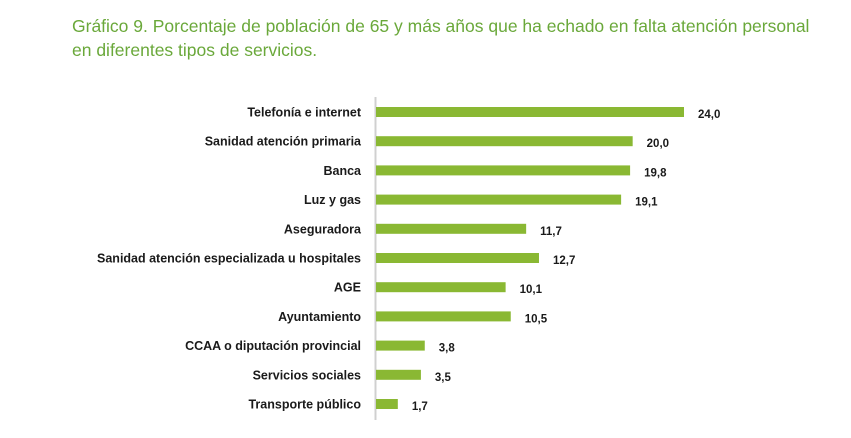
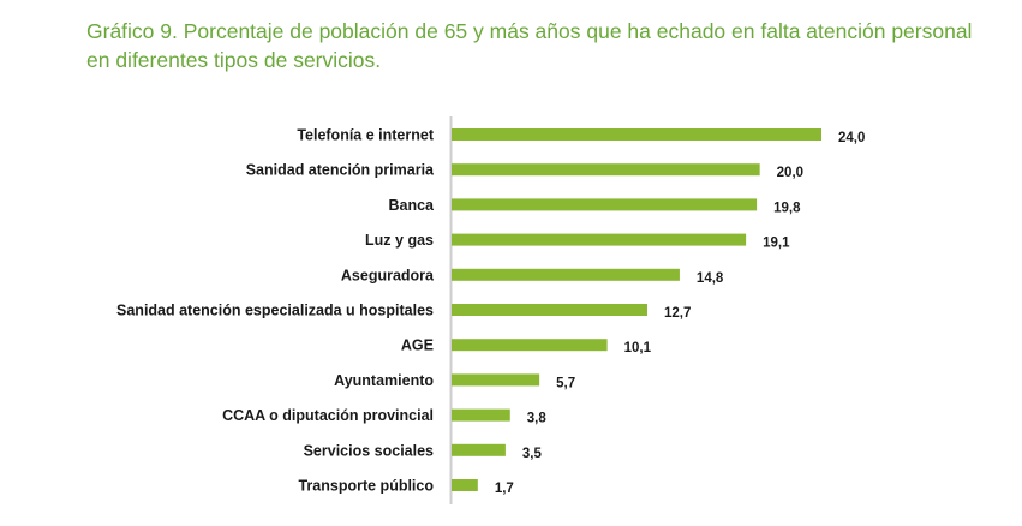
Aseguradora: 11,7 -> 14,8
Ayuntamiento: 10,5 -> 5,7
